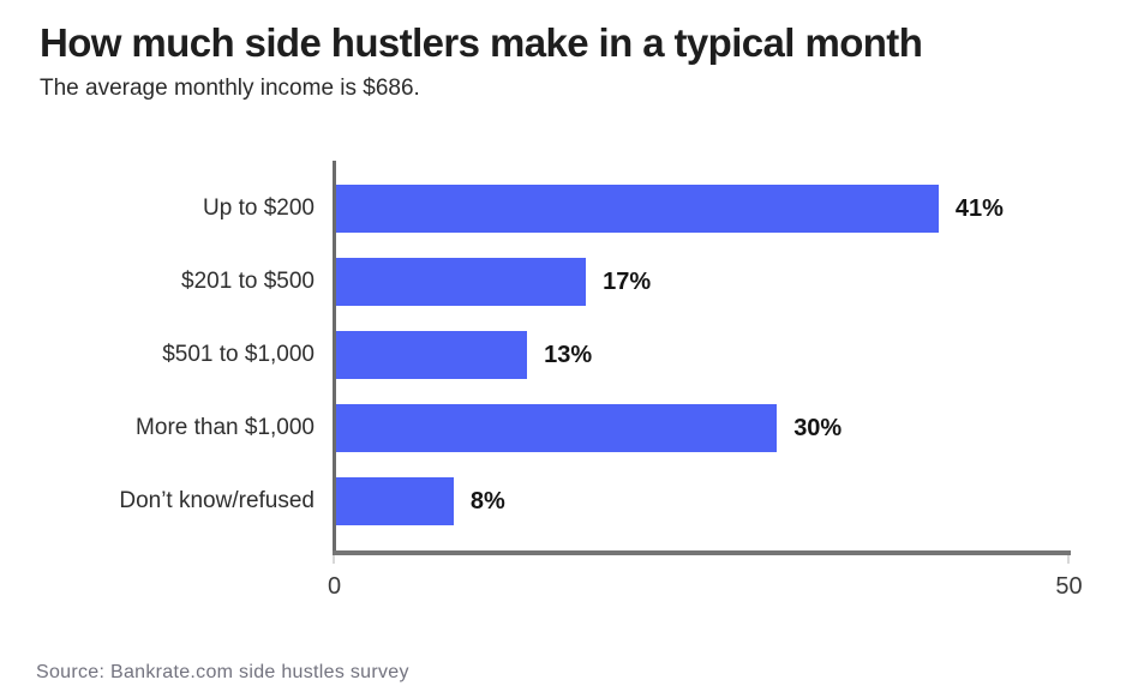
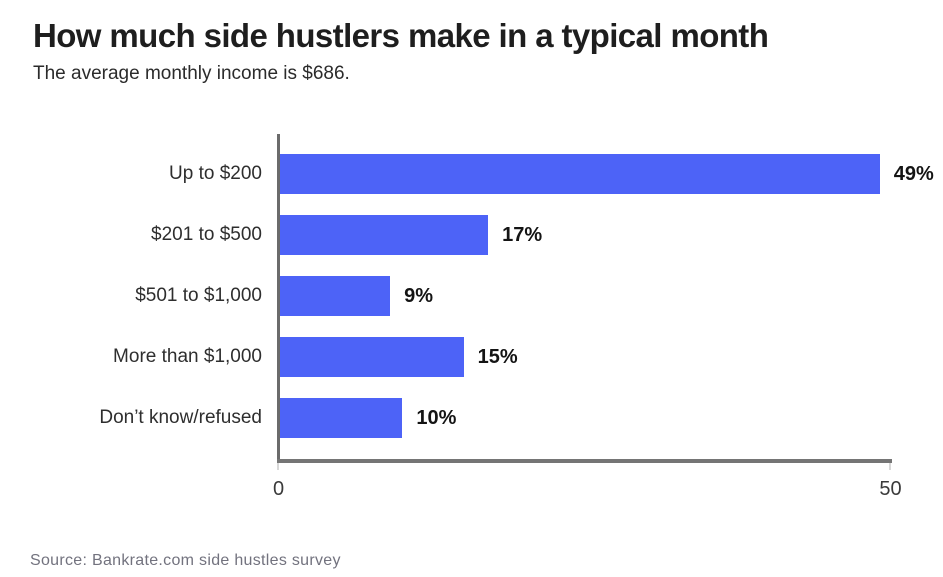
Up to $200: 41% -> 49%
$501 to $1,000: 13% -> 9%
More than $1,000: 30% -> 15%
Don’t know/refused: 8% -> 10%
